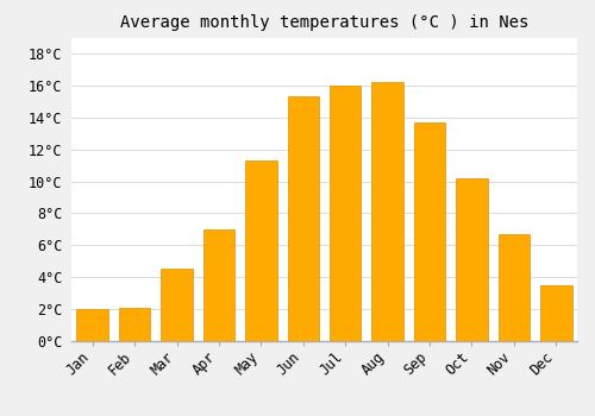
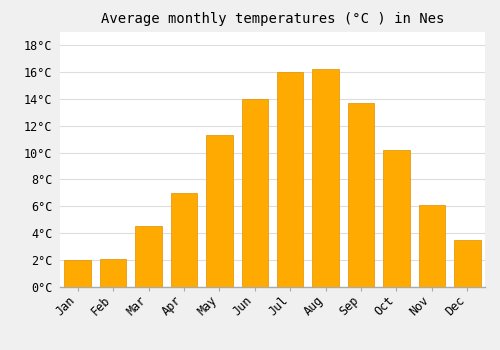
Jun: 15.3°C -> 14.0°C
Nov: 6.7°C -> 6.1°C
